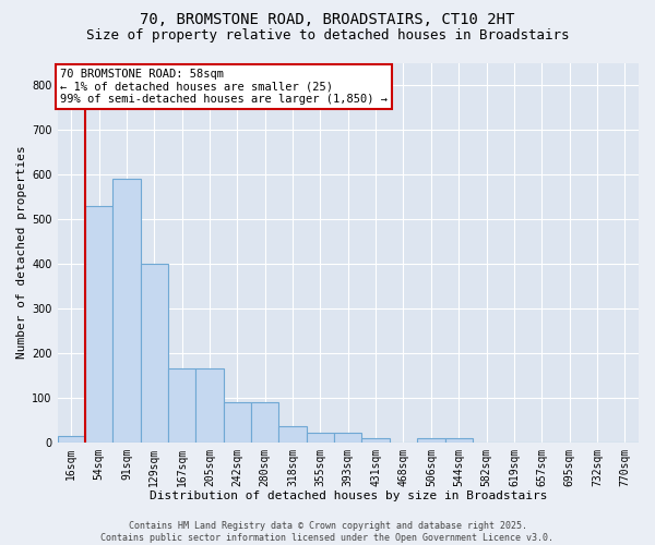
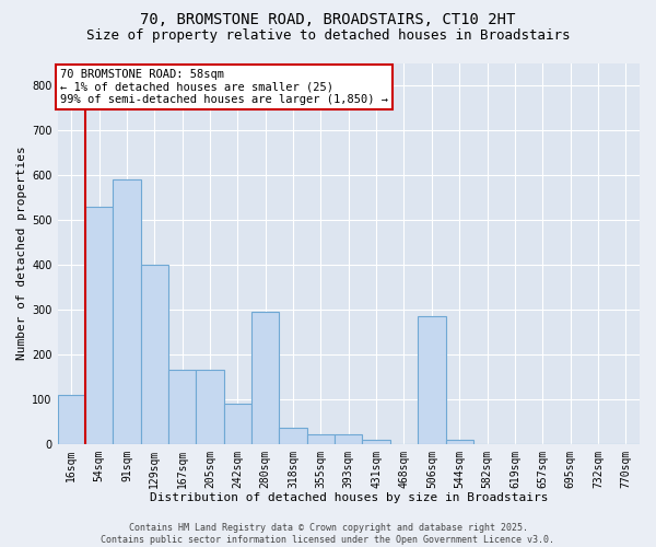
16sqm: 15 -> 110
280sqm: 90 -> 295
506sqm: 10 -> 285
